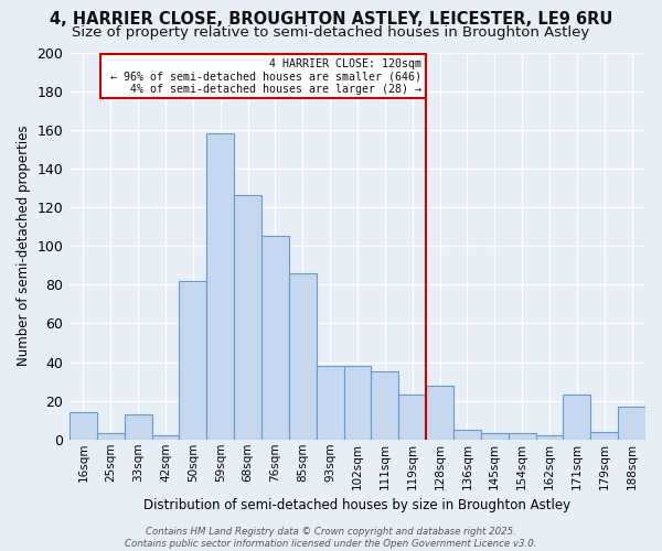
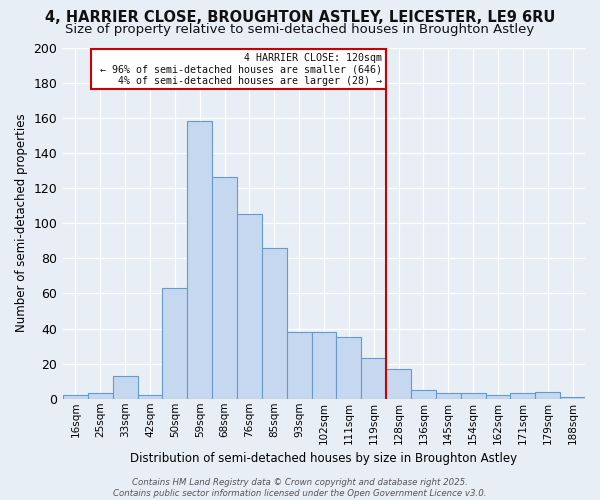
16sqm: 14 -> 2
50sqm: 82 -> 63
128sqm: 28 -> 17
171sqm: 23 -> 3
188sqm: 17 -> 1
